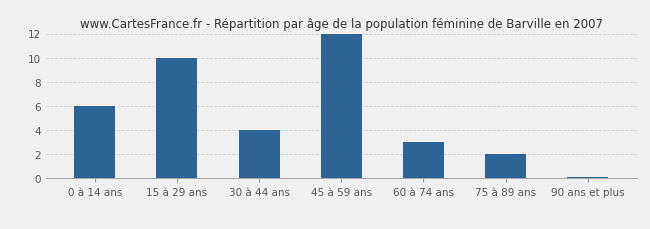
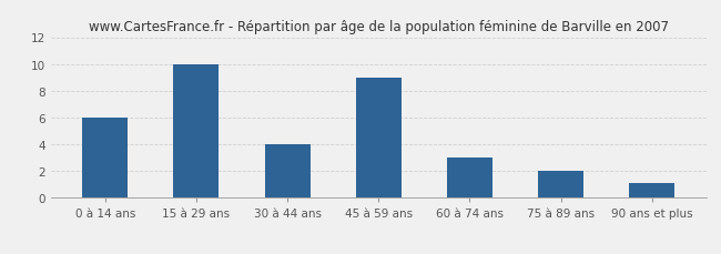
45 à 59 ans: 12.0 -> 9.0
90 ans et plus: 0.1 -> 1.1
